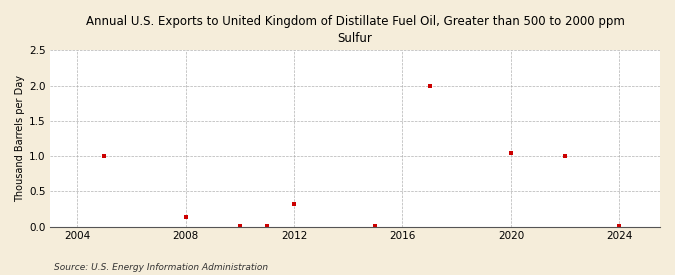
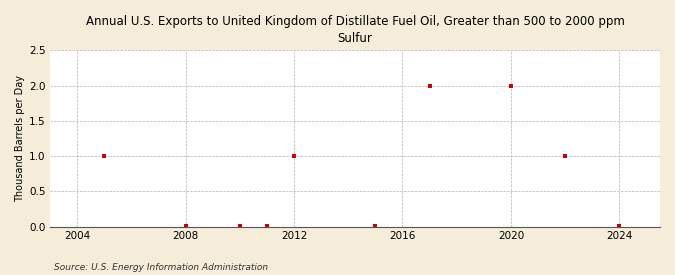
2008: 0.14 -> 0.01
2012: 0.32 -> 1.00
2020: 1.04 -> 2.00
